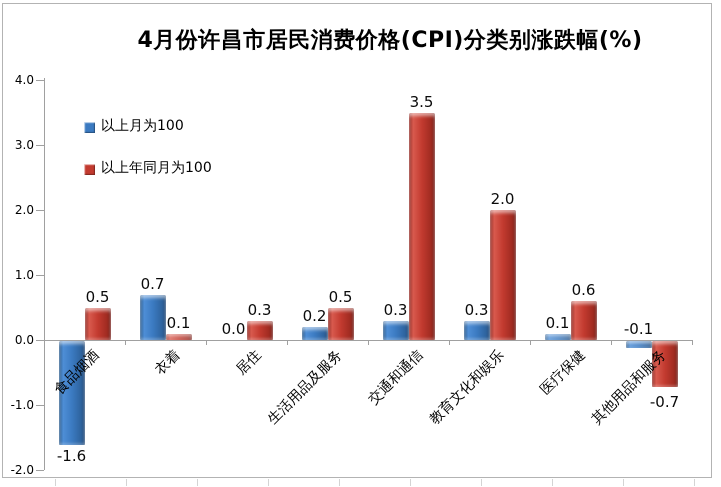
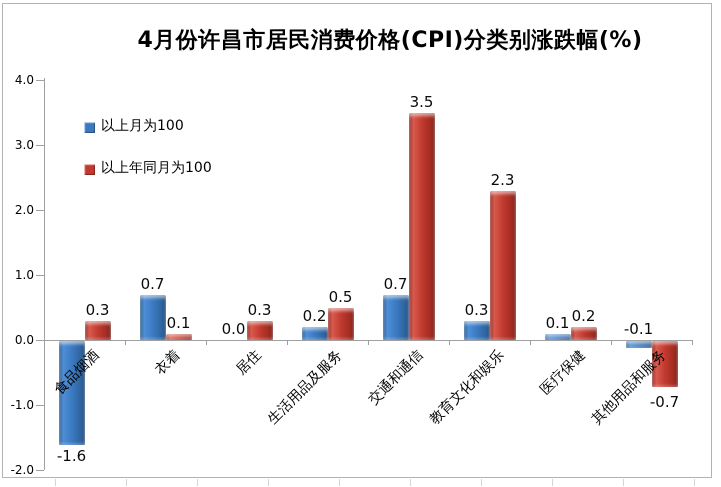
以上年同月为100/食品烟酒: 0.5 -> 0.3
以上月为100/交通和通信: 0.3 -> 0.7
以上年同月为100/教育文化和娱乐: 2.0 -> 2.3
以上年同月为100/医疗保健: 0.6 -> 0.2
